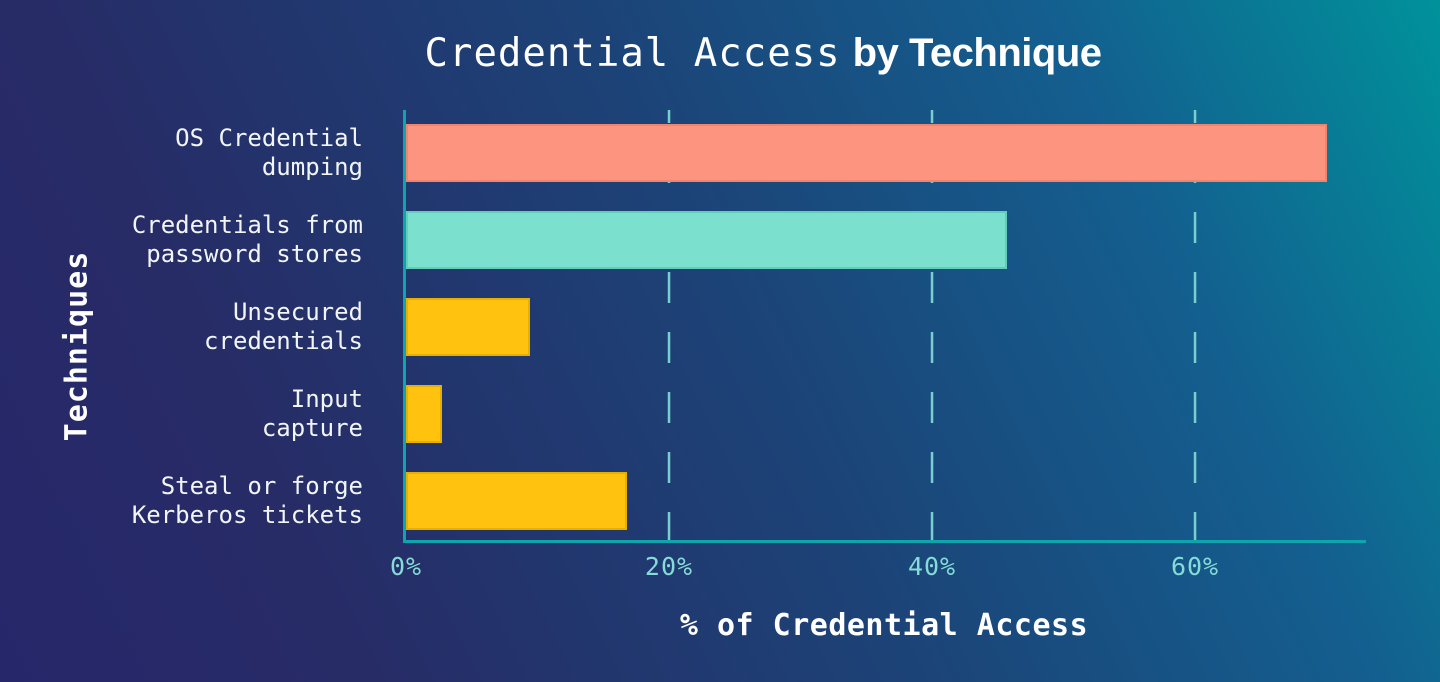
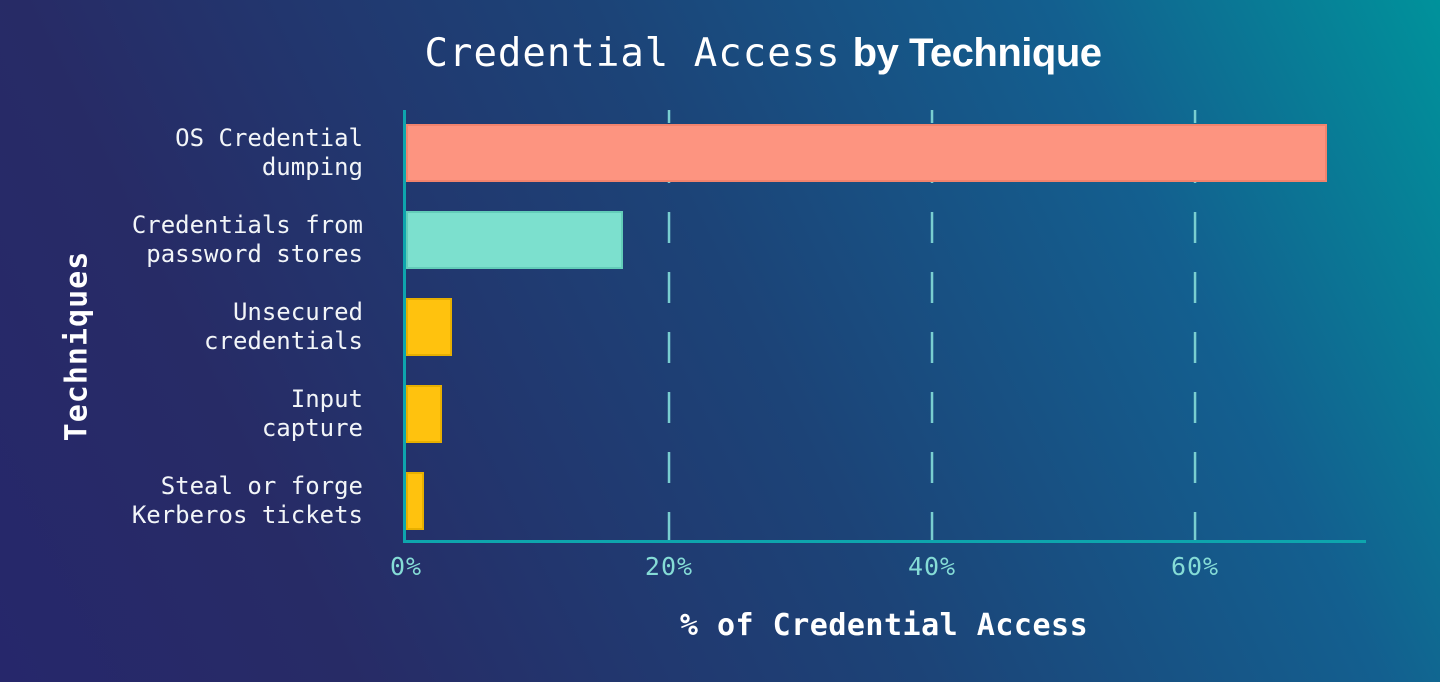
Credentials from password stores: 45.7% -> 16.5%
Unsecured credentials: 9.4% -> 3.5%
Steal or forge Kerberos tickets: 16.8% -> 1.4%
